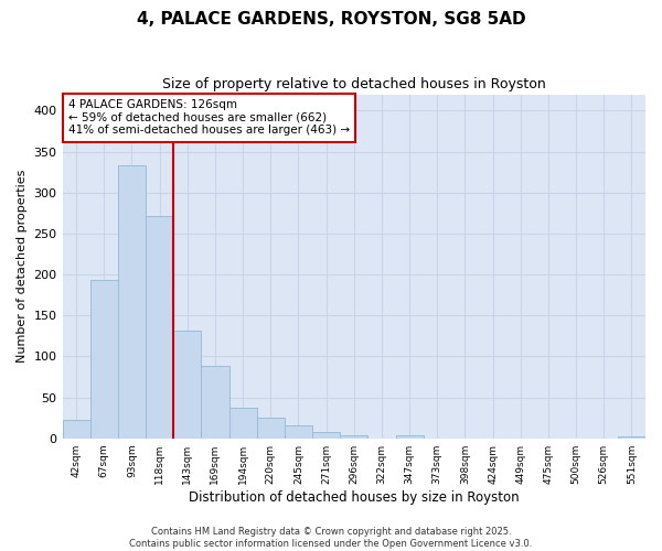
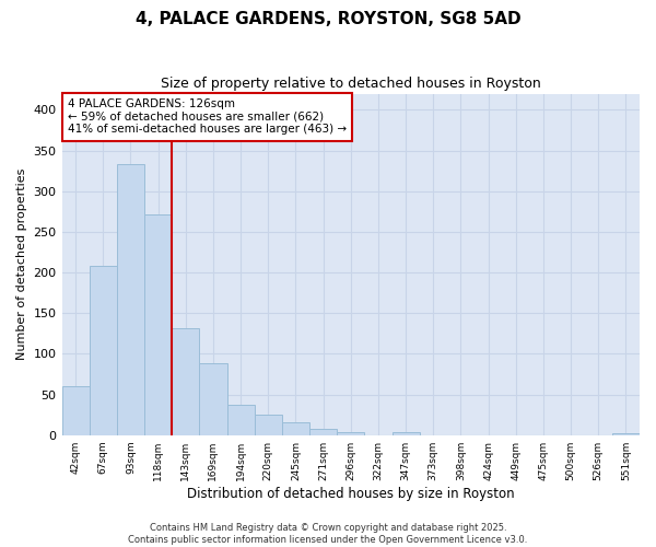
42sqm: 23 -> 60
67sqm: 193 -> 208
